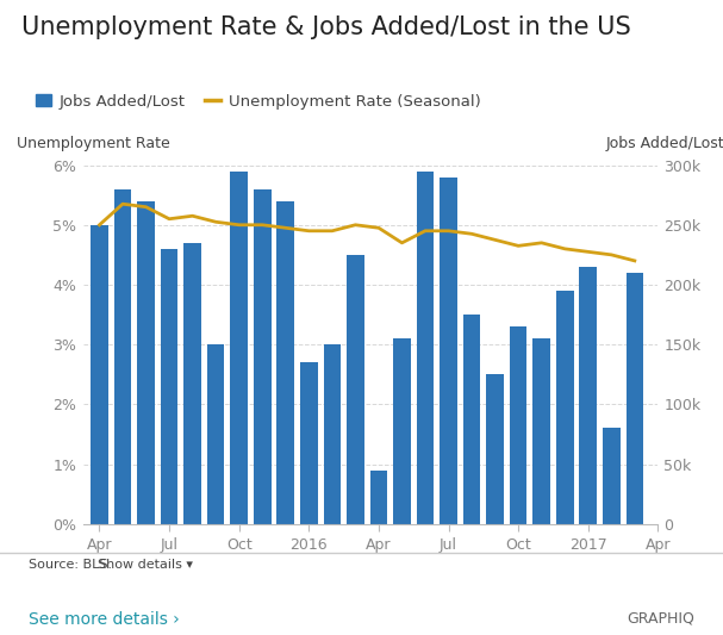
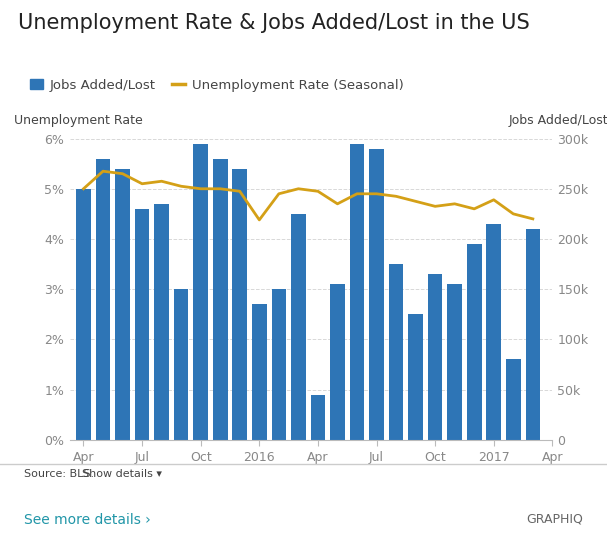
Unemployment Rate (Seasonal)/2016: 4.90% -> 4.38%
Unemployment Rate (Seasonal)/2017: 4.55% -> 4.78%
